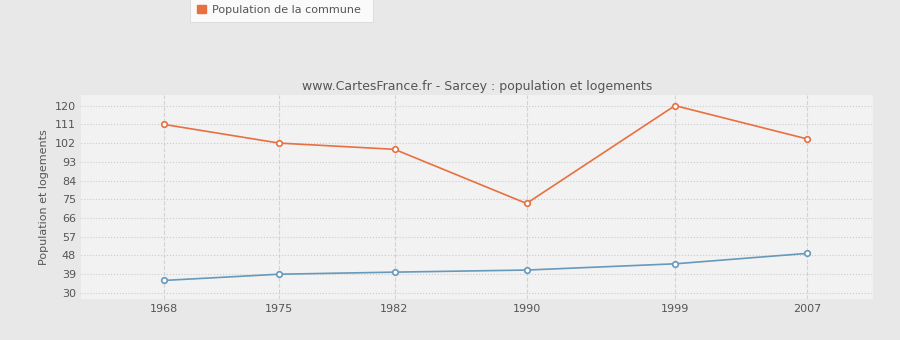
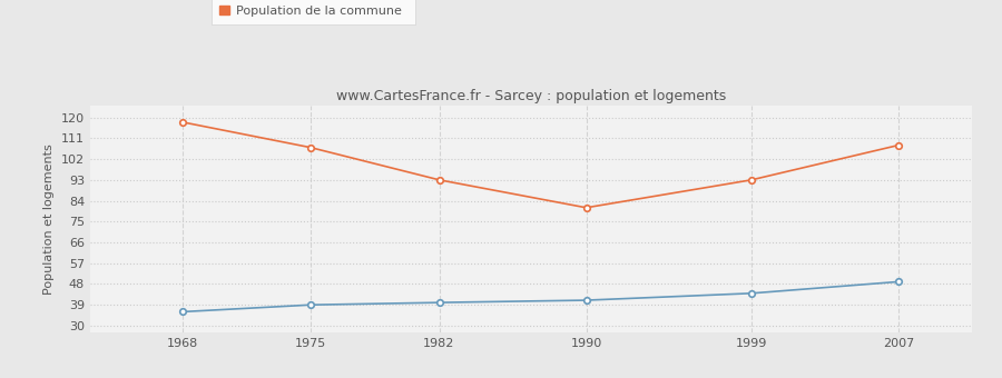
Population de la commune/1968: 111 -> 118
Population de la commune/1975: 102 -> 107
Population de la commune/1982: 99 -> 93
Population de la commune/1990: 73 -> 81
Population de la commune/1999: 120 -> 93
Population de la commune/2007: 104 -> 108
